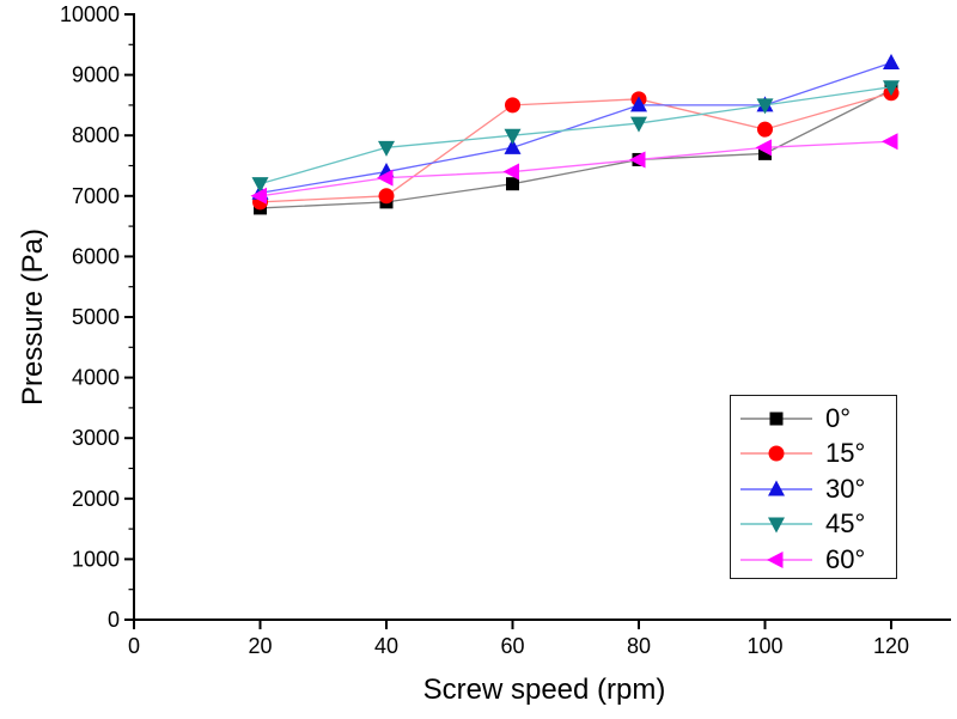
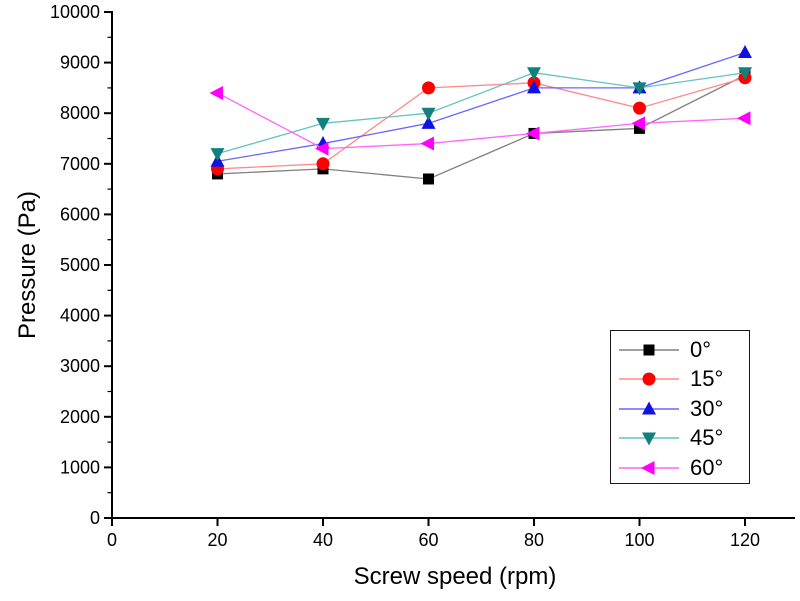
60°/20: 7000 -> 8400
0°/60: 7200 -> 6700
45°/80: 8200 -> 8800
